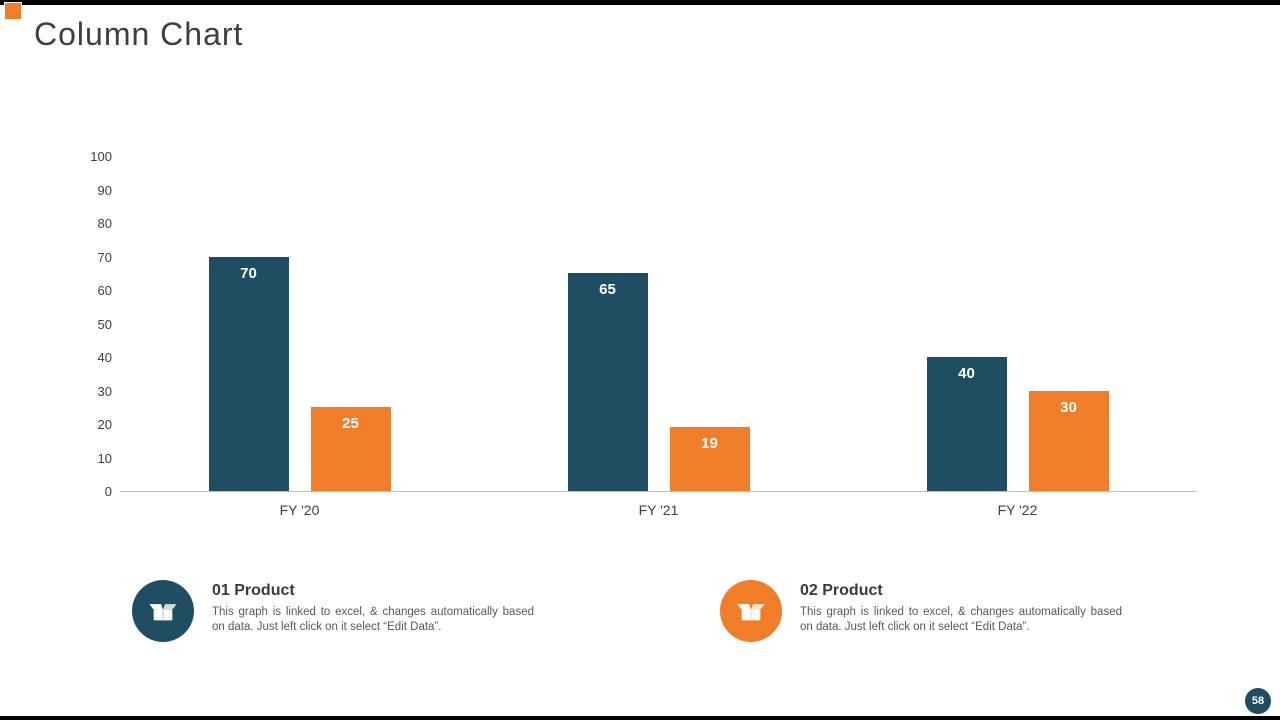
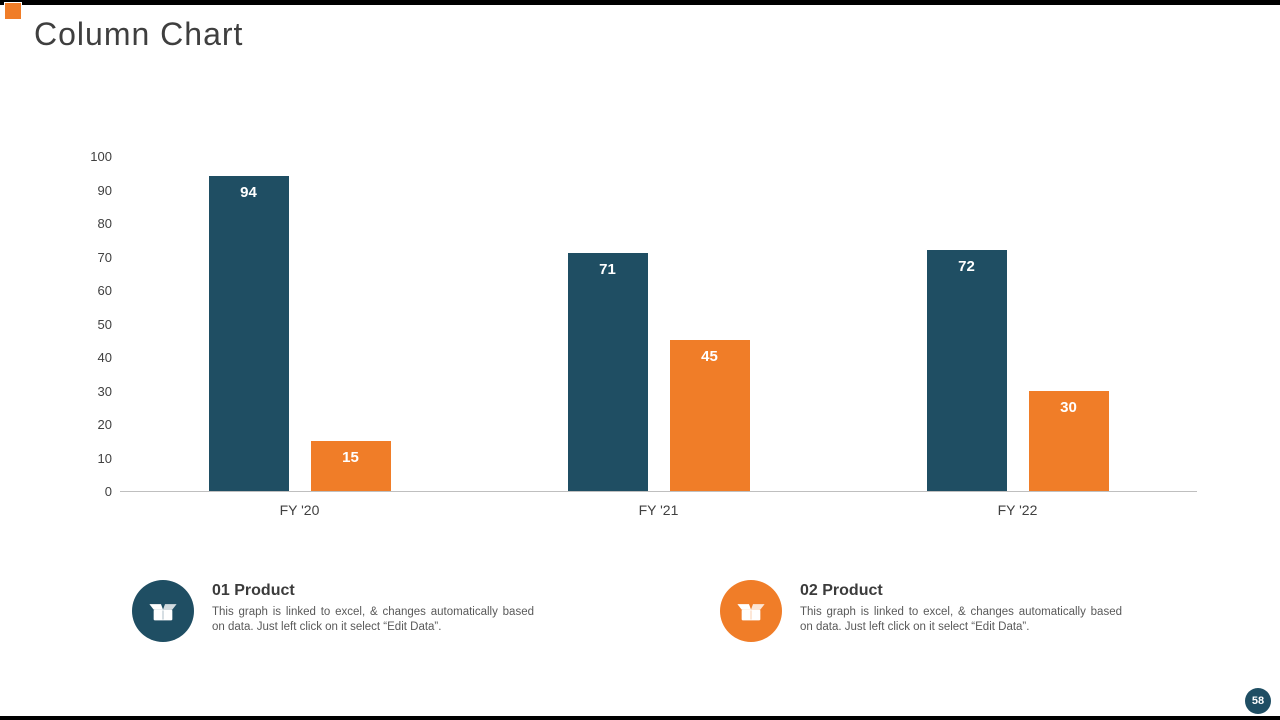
01 Product/FY '20: 70 -> 94
02 Product/FY '20: 25 -> 15
01 Product/FY '21: 65 -> 71
02 Product/FY '21: 19 -> 45
01 Product/FY '22: 40 -> 72
